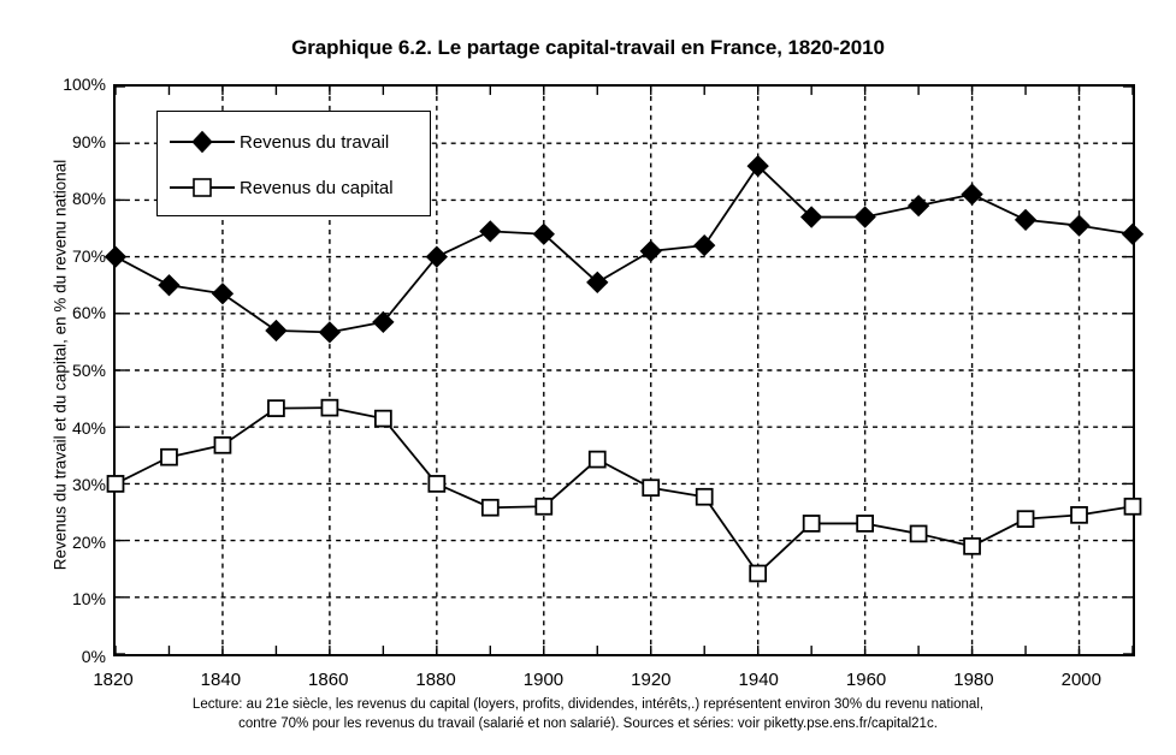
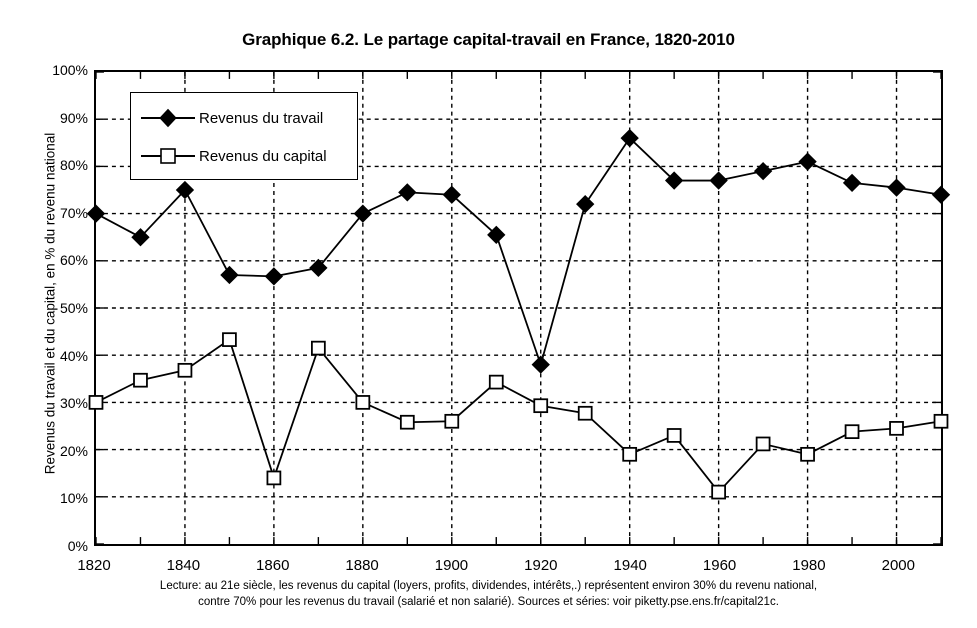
Revenus du travail/1840: 64% -> 75%
Revenus du capital/1860: 43% -> 14%
Revenus du travail/1920: 71% -> 38%
Revenus du capital/1940: 14% -> 19%
Revenus du capital/1960: 23% -> 11%
